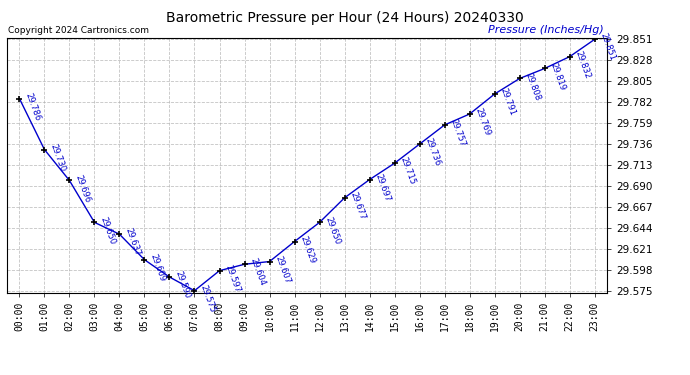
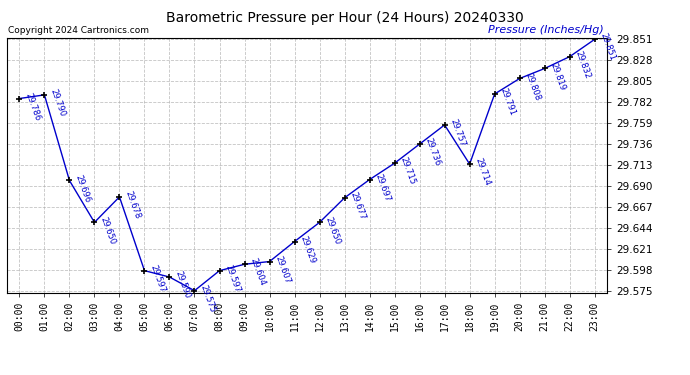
01:00: 29.730 -> 29.790
04:00: 29.637 -> 29.678
05:00: 29.609 -> 29.597
18:00: 29.769 -> 29.714
